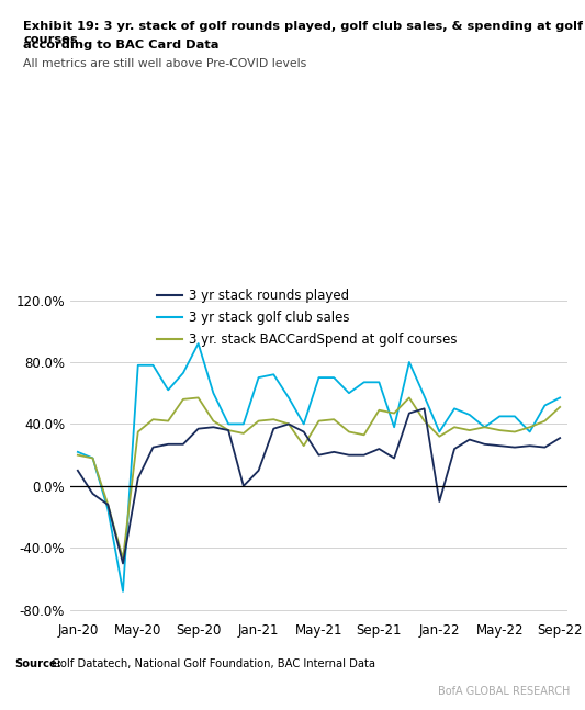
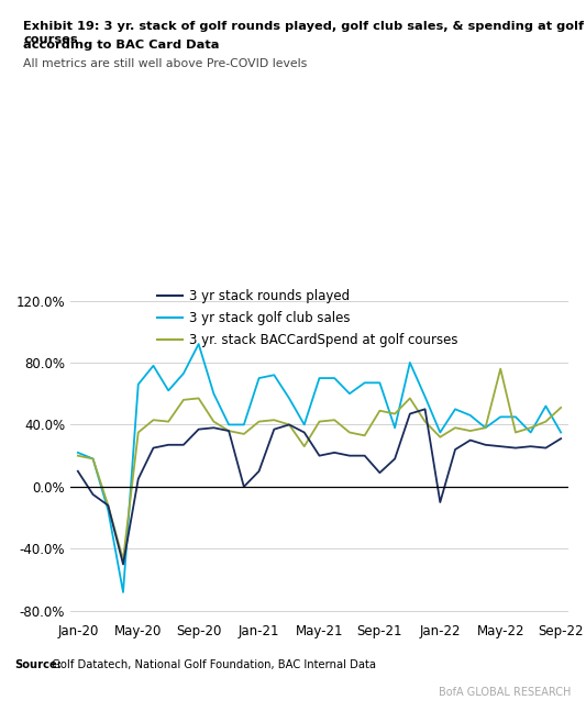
3 yr stack golf club sales/May-20: 78% -> 66%
3 yr stack rounds played/Sep-21: 24% -> 9%
3 yr. stack BACCardSpend at golf courses/May-22: 36% -> 76%
3 yr stack golf club sales/Sep-22: 57% -> 35%
